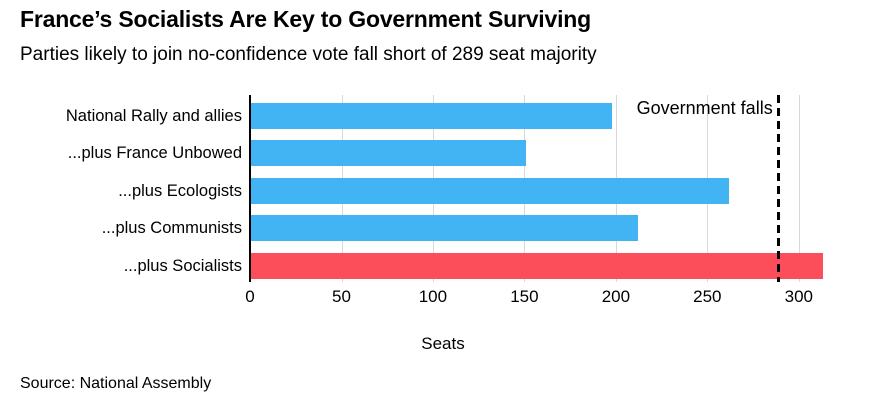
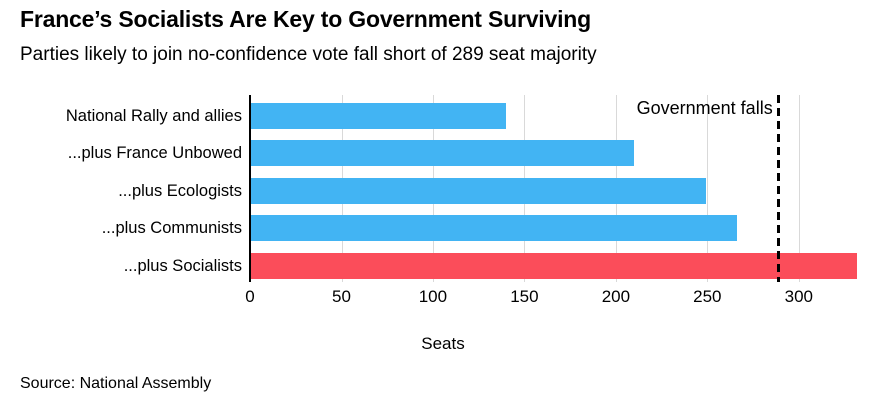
National Rally and allies: 198 -> 140
...plus France Unbowed: 151 -> 210
...plus Ecologists: 262 -> 249
...plus Communists: 212 -> 266
...plus Socialists: 313 -> 332
